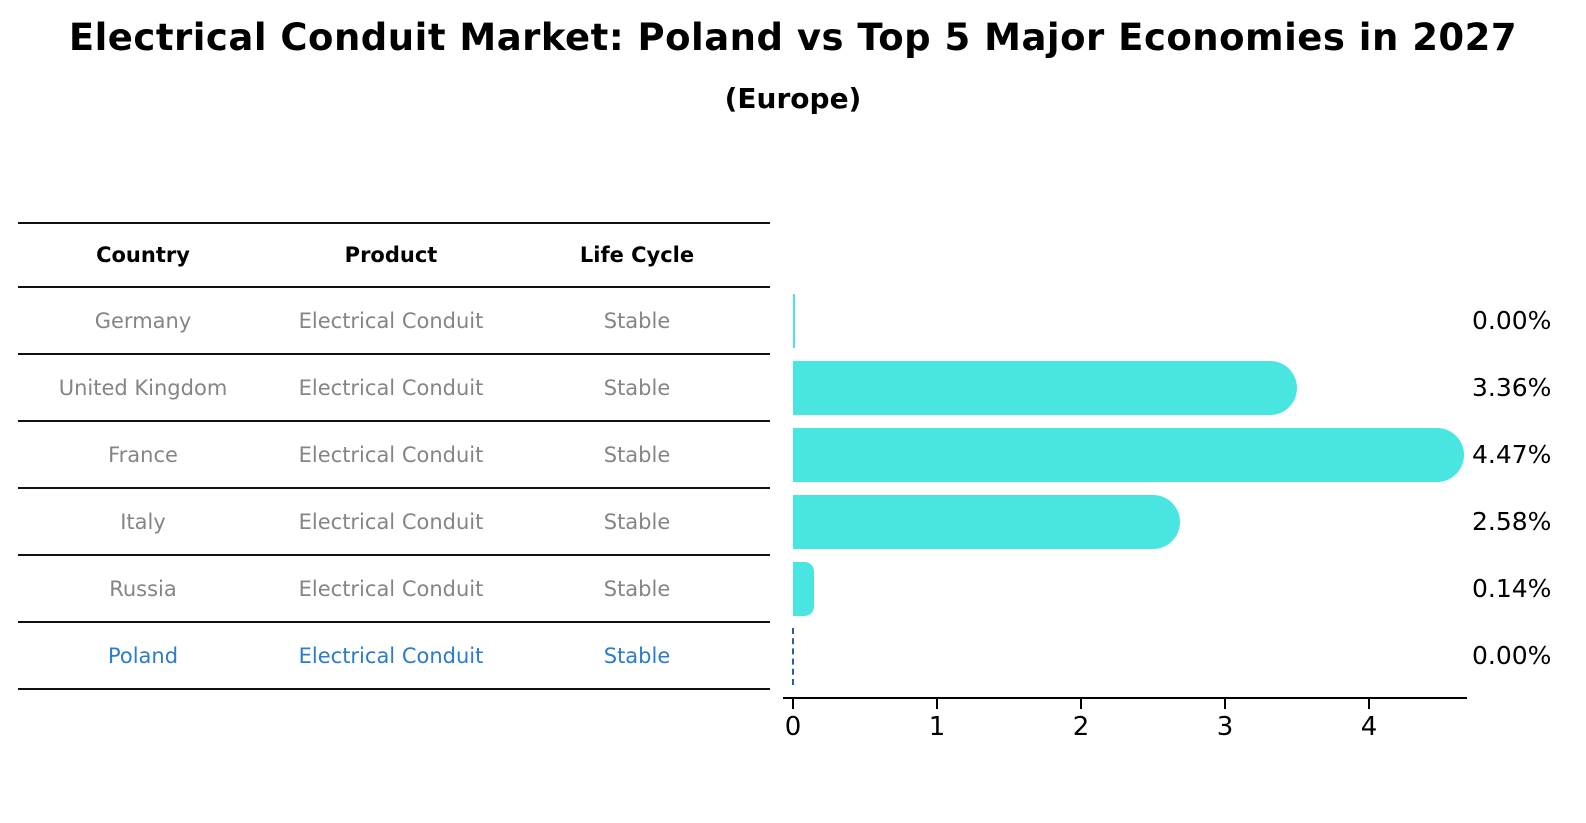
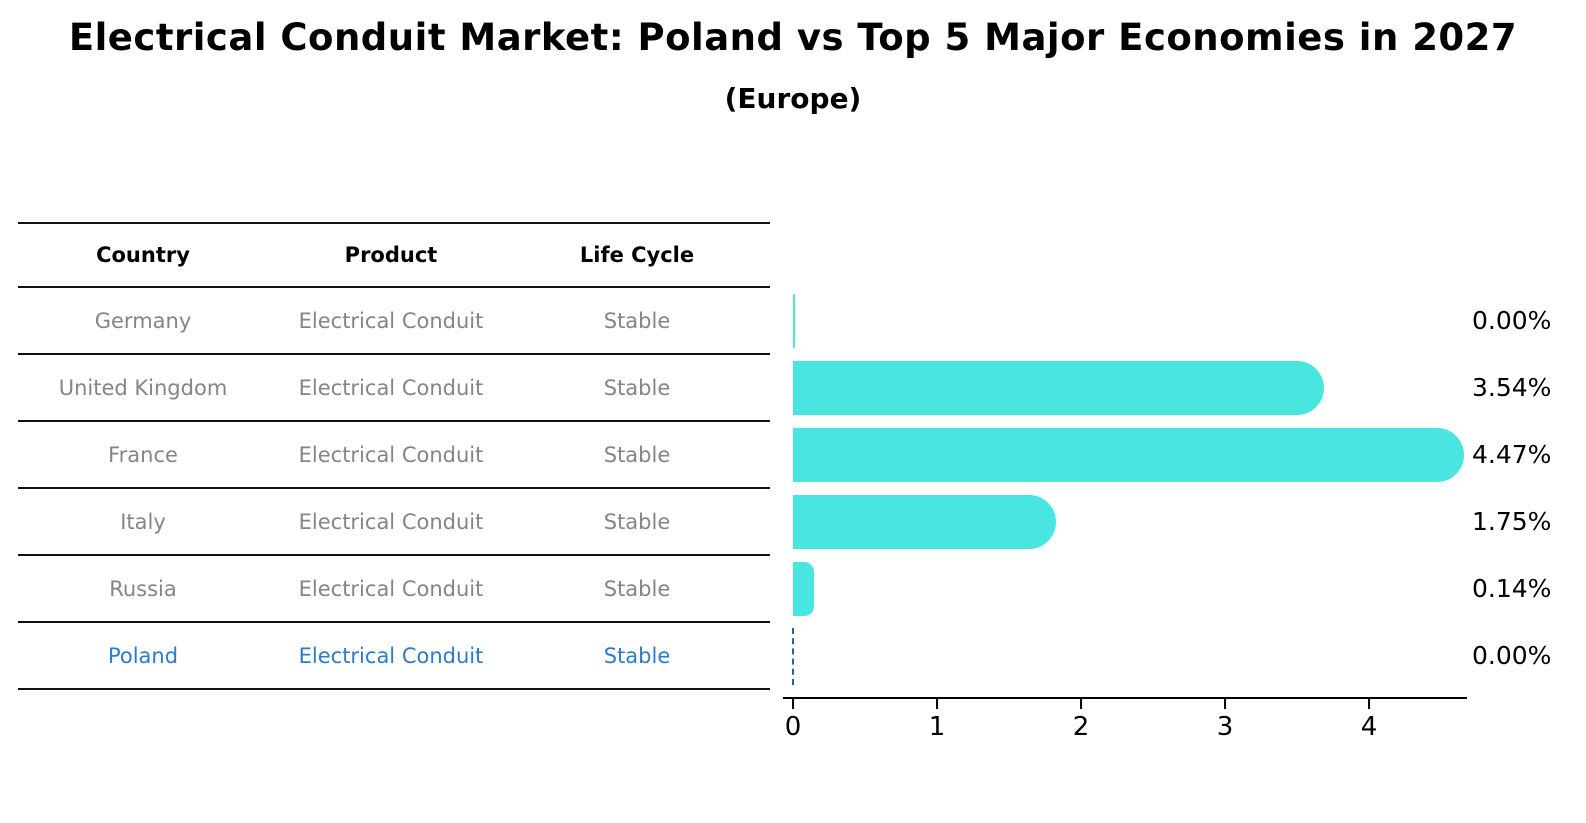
United Kingdom: 3.36% -> 3.54%
Italy: 2.58% -> 1.75%
